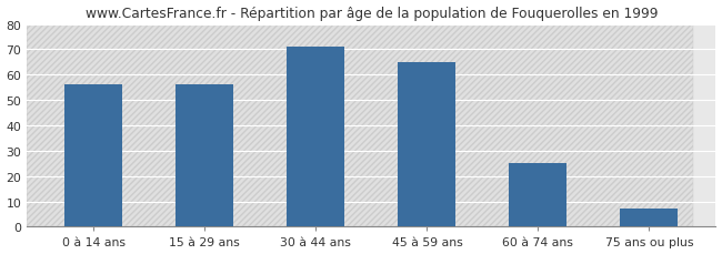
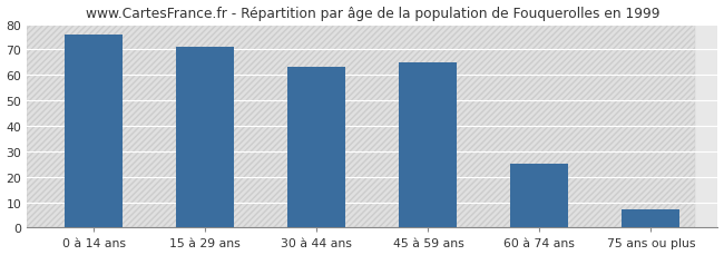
0 à 14 ans: 56 -> 76
15 à 29 ans: 56 -> 71
30 à 44 ans: 71 -> 63
